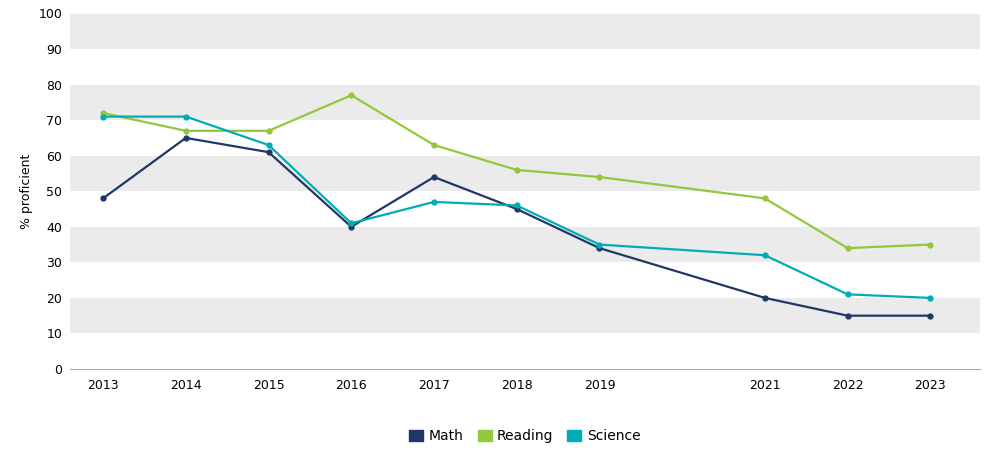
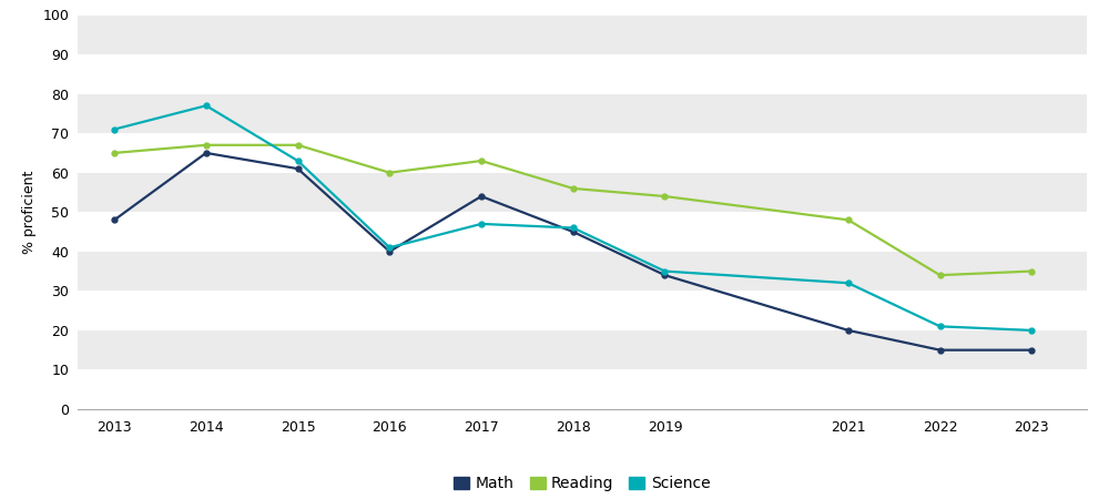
Reading/2013: 72 -> 65
Science/2014: 71 -> 77
Reading/2016: 77 -> 60
